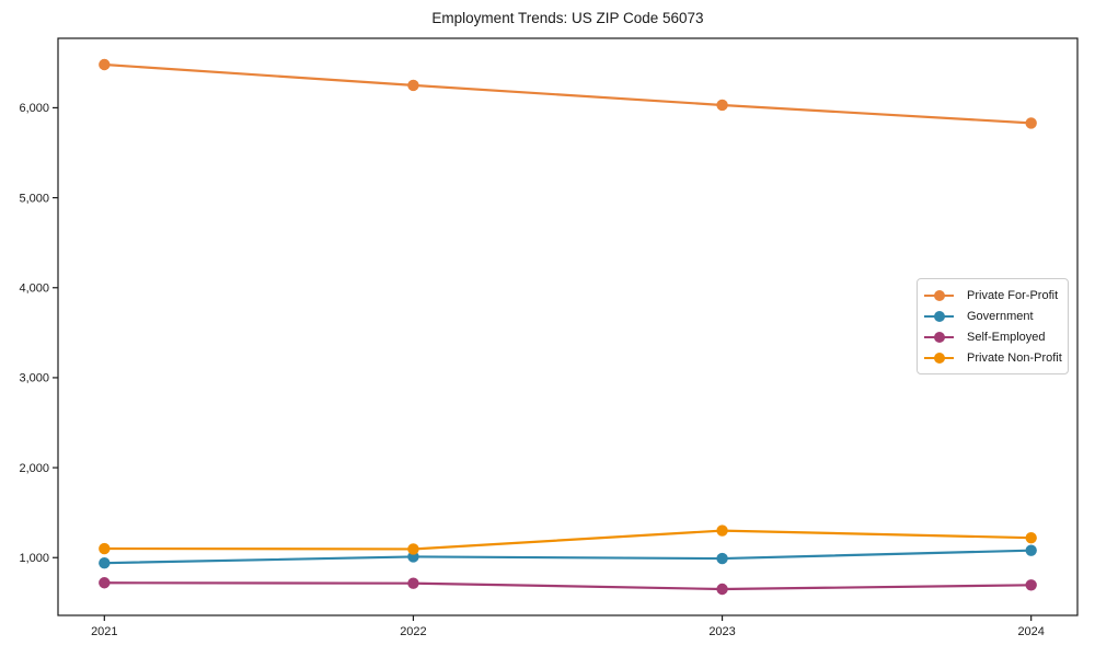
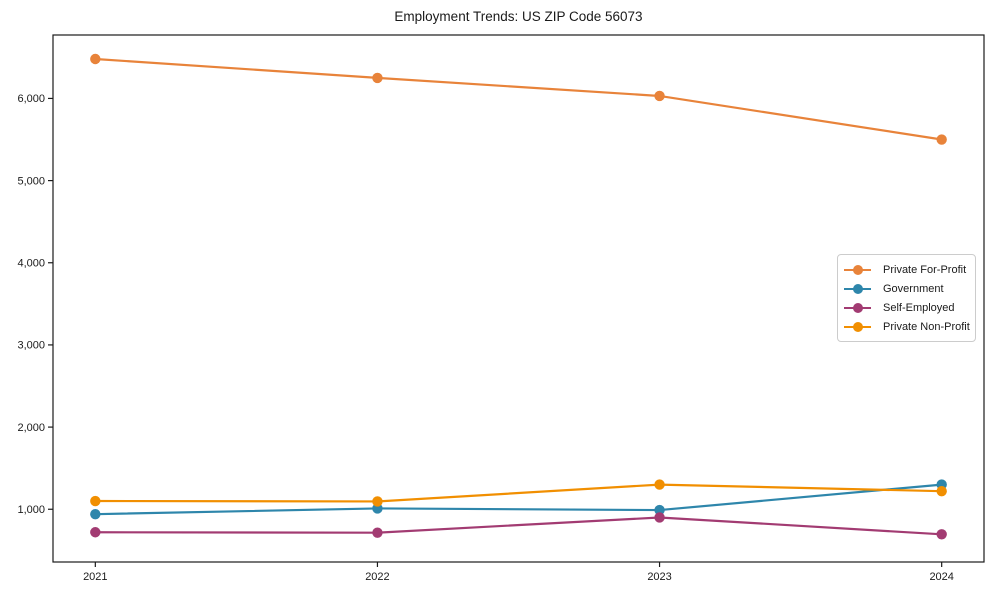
Self-Employed/2023: 600 -> 900
Private For-Profit/2024: 5800 -> 5500
Government/2024: 1100 -> 1300
